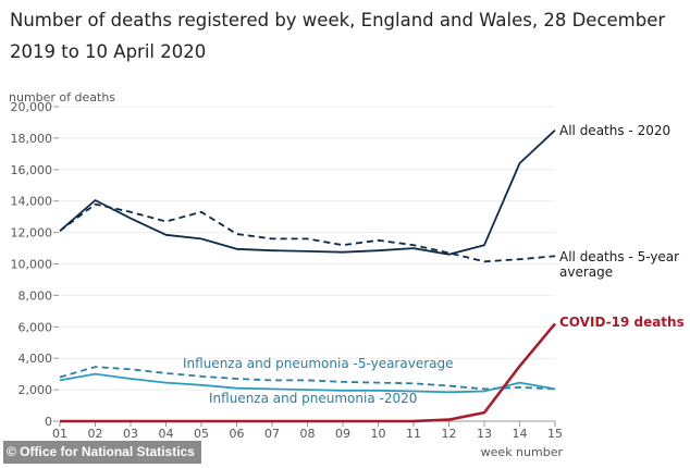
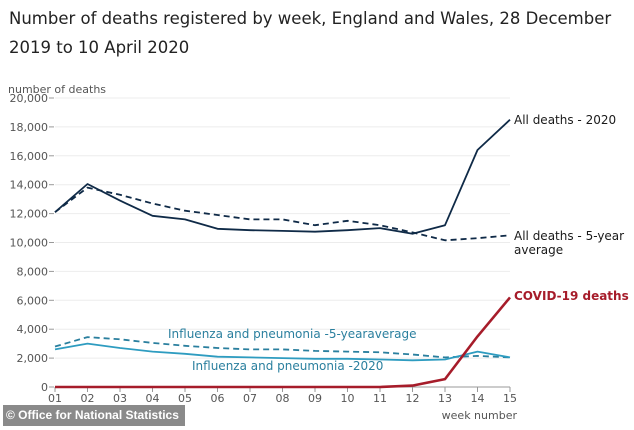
All deaths - 5-year average/05: 13300 -> 12200
